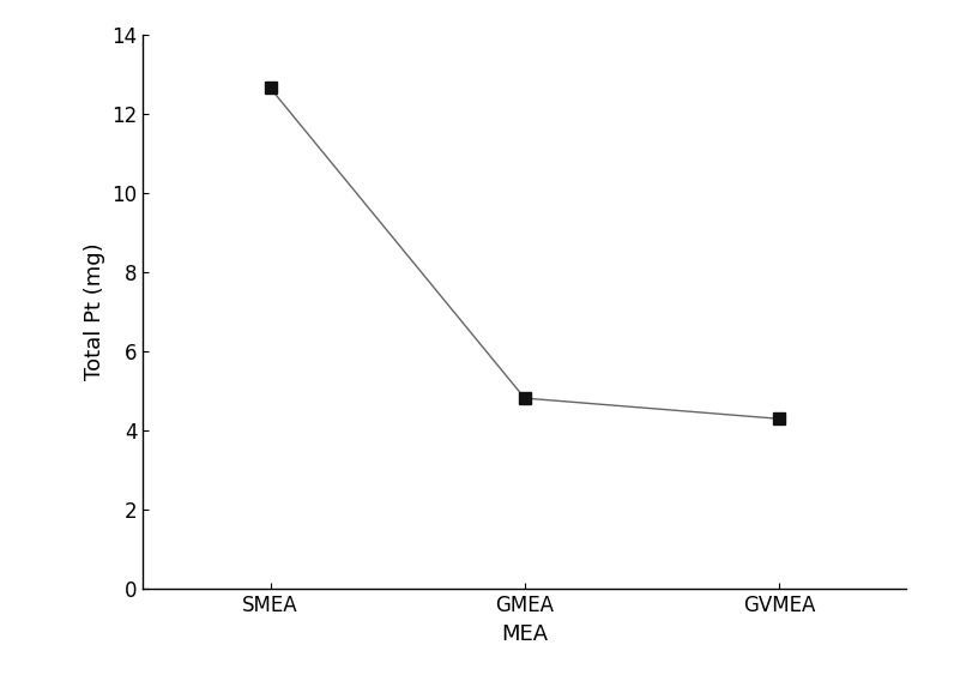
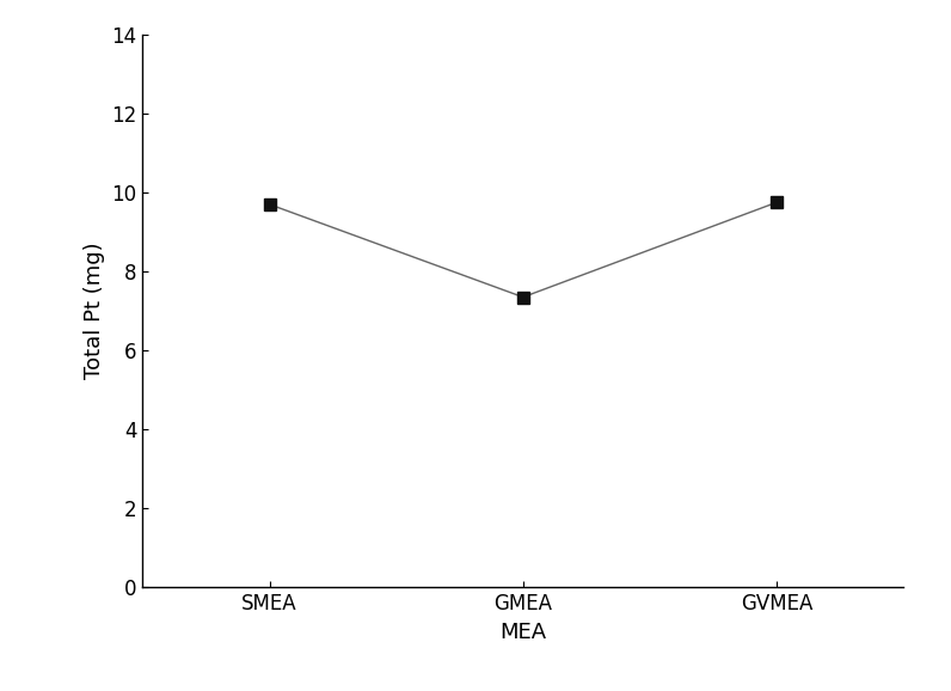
SMEA: 12.65 -> 9.70
GMEA: 4.82 -> 7.35
GVMEA: 4.30 -> 9.75
